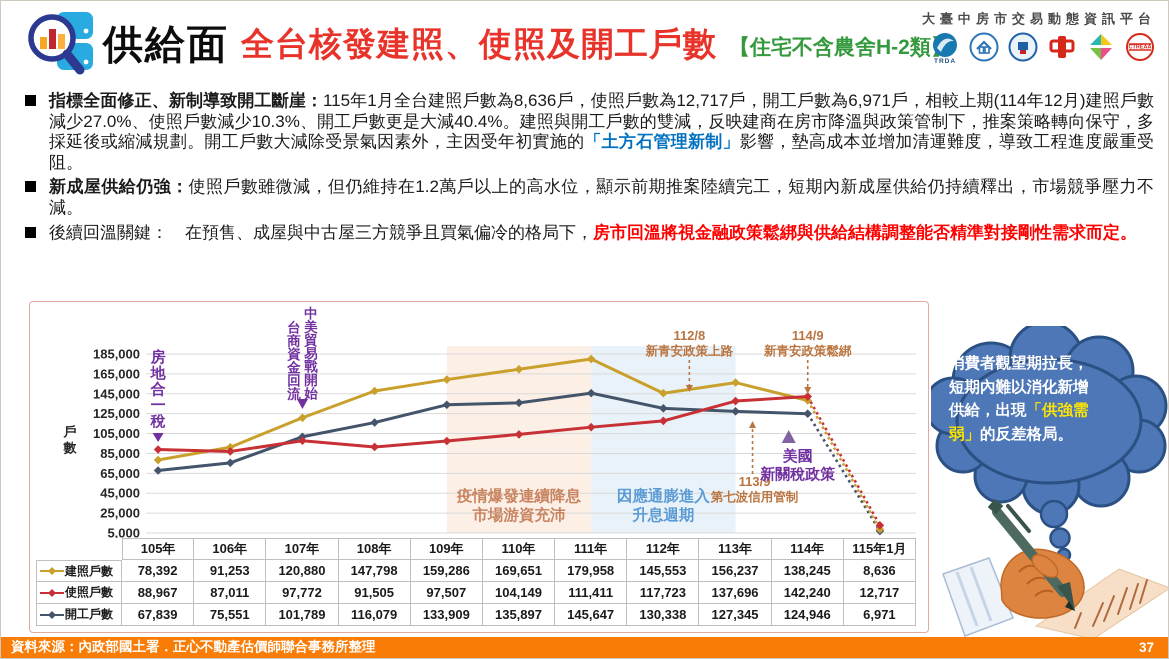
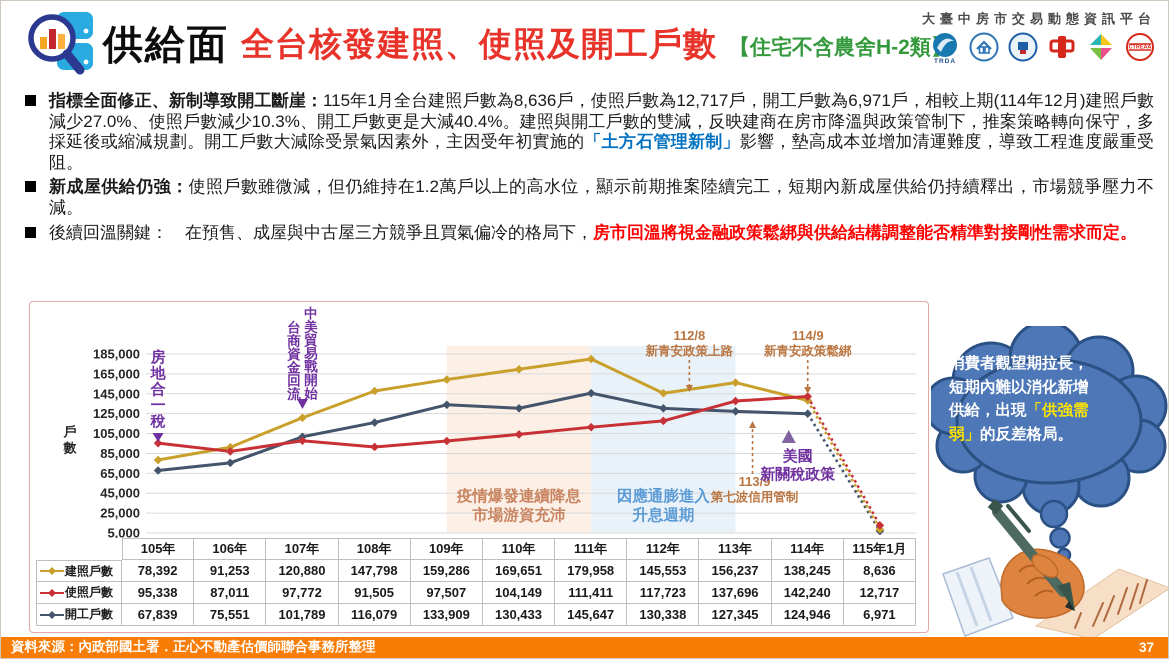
使照戶數/105年: 88,967 -> 95,338
開工戶數/110年: 135,897 -> 130,433
